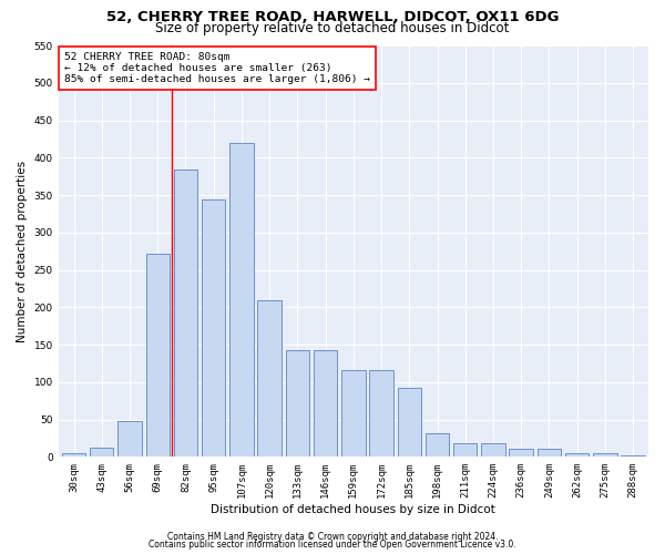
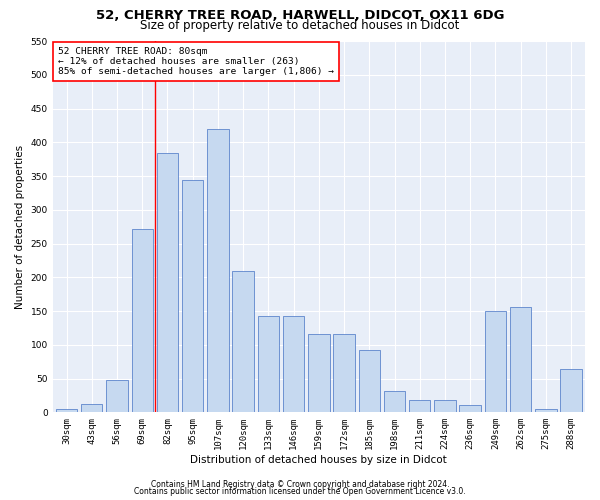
249sqm: 11 -> 150
262sqm: 5 -> 156
288sqm: 2 -> 64
